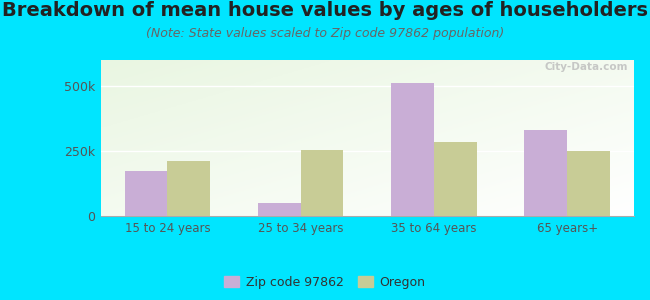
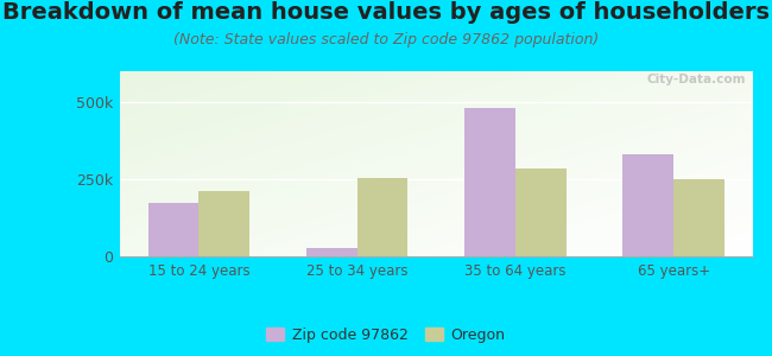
Zip code 97862/25 to 34 years: 50k -> 28k
Zip code 97862/35 to 64 years: 510k -> 480k
